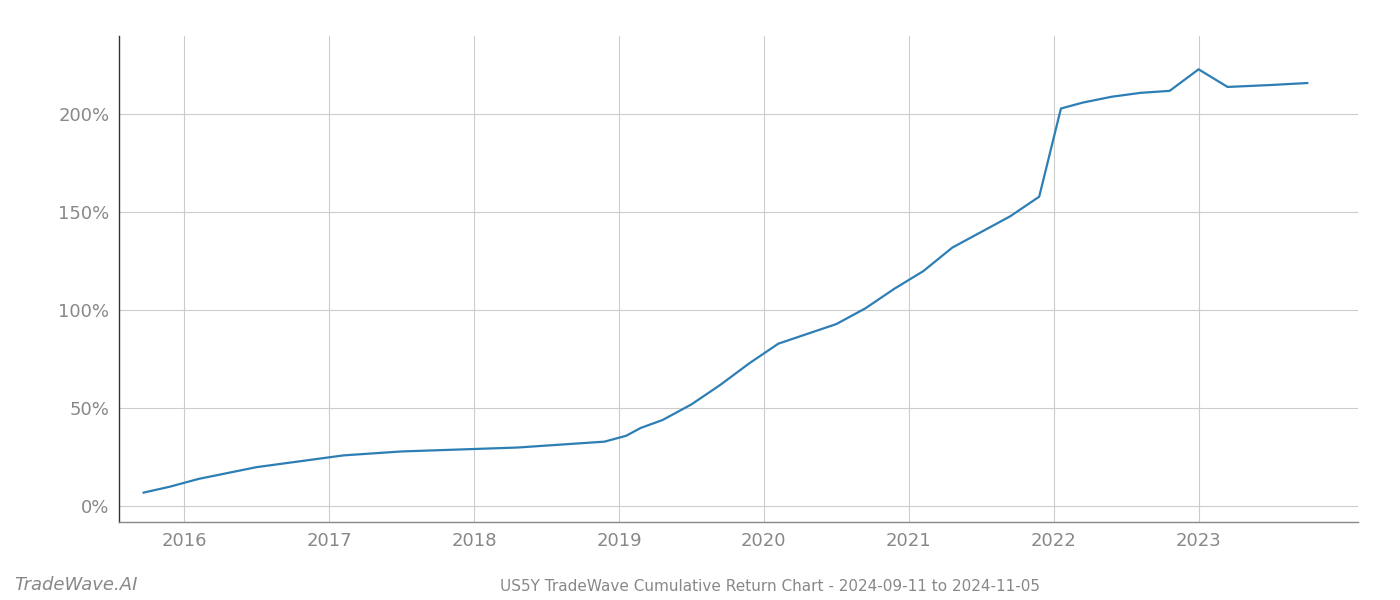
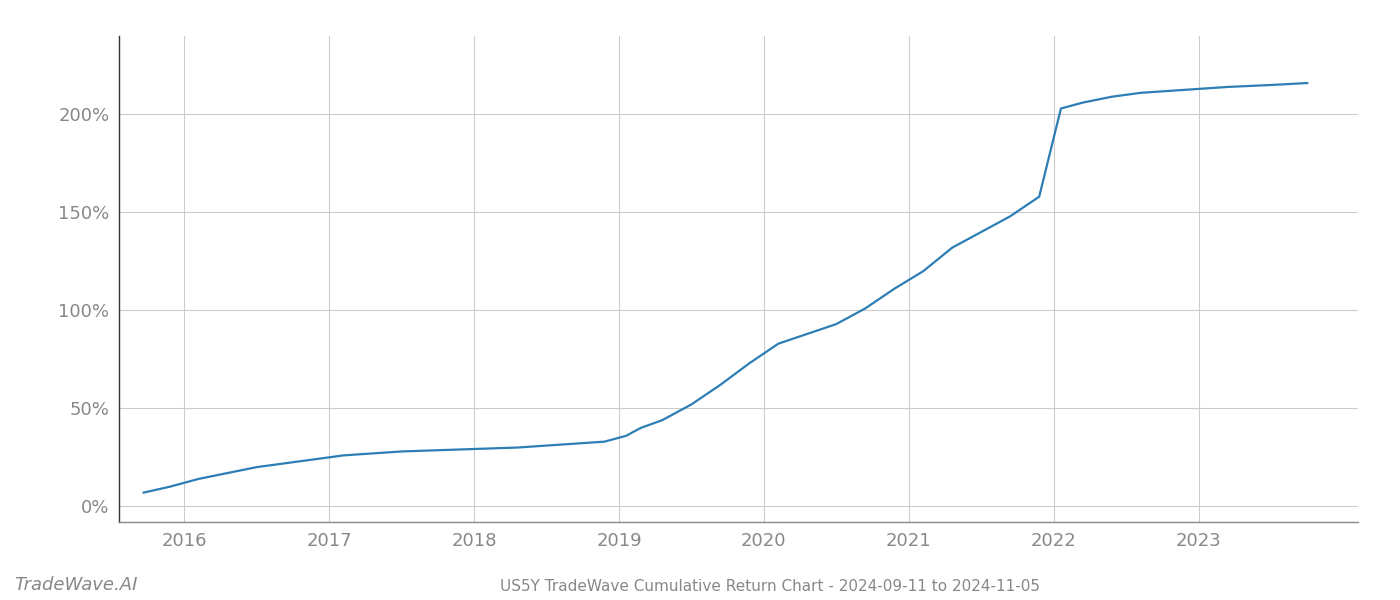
2023: 223% -> 213%
